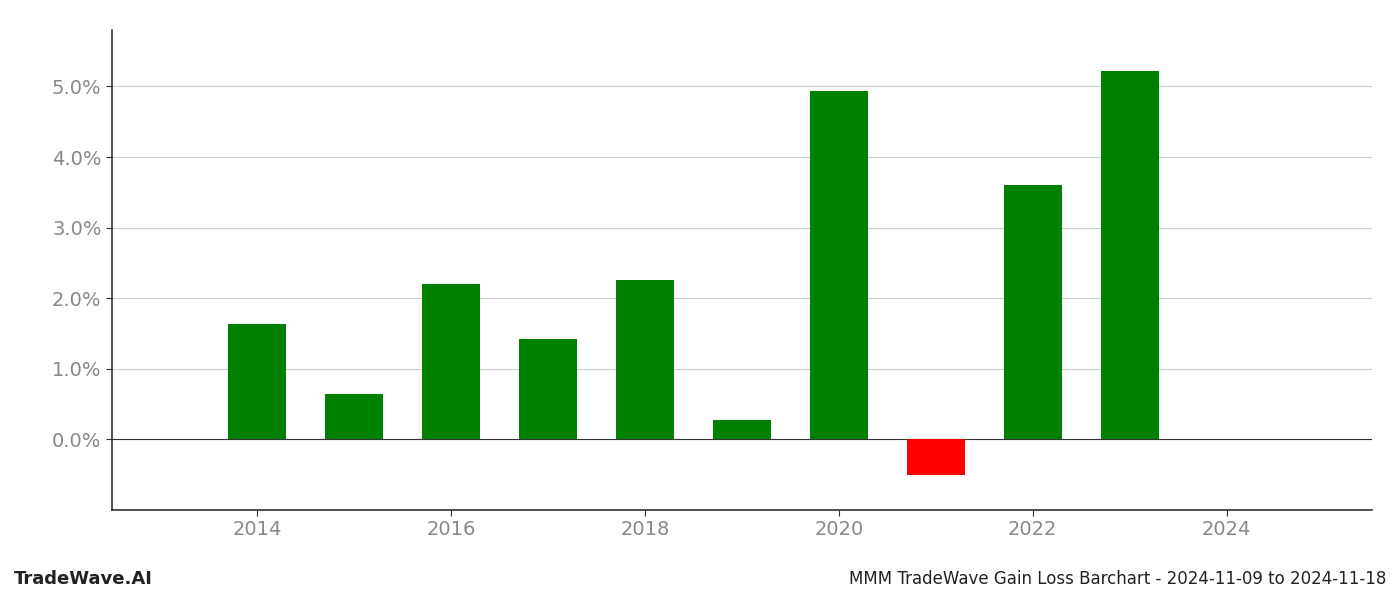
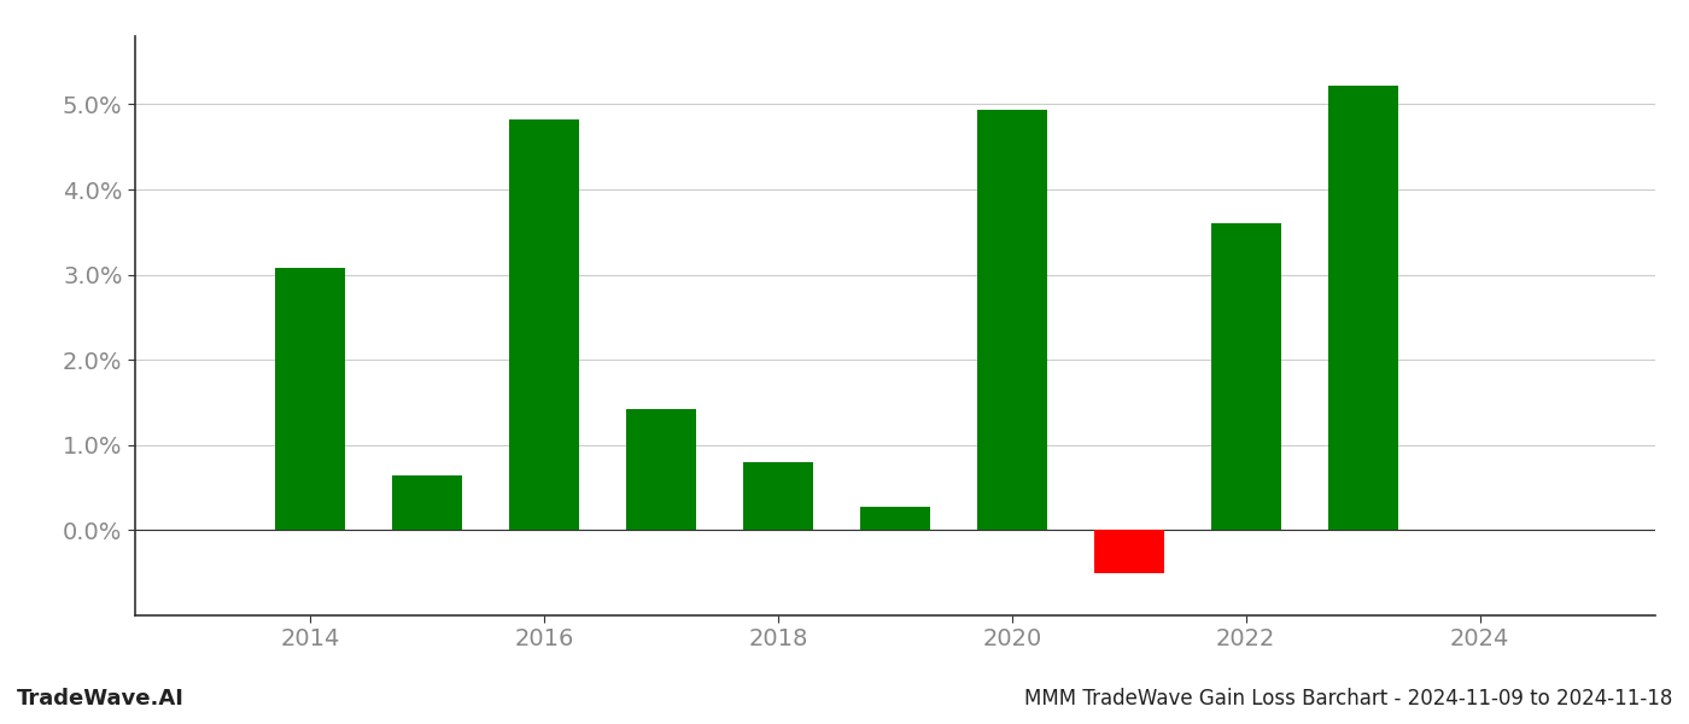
2014: 1.63% -> 3.08%
2016: 2.20% -> 4.82%
2018: 2.26% -> 0.80%
